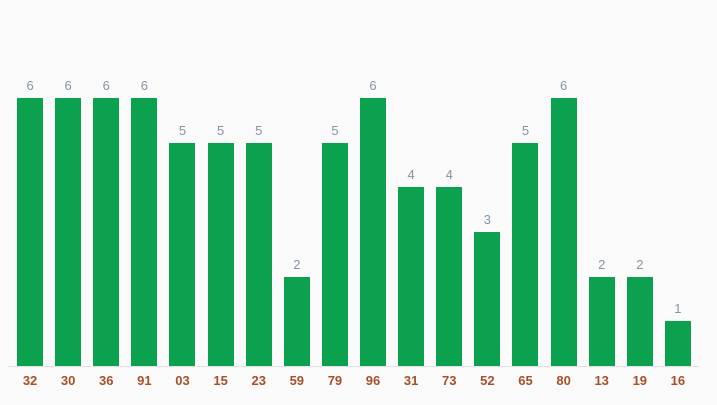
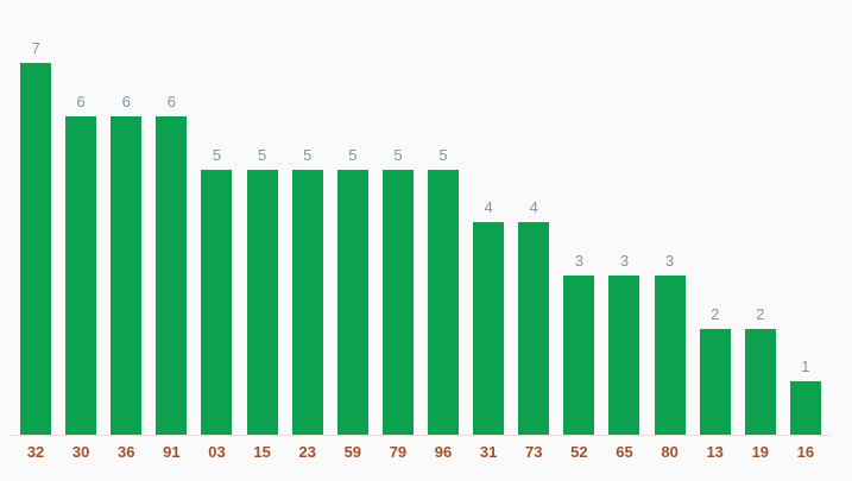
32: 6 -> 7
59: 2 -> 5
96: 6 -> 5
65: 5 -> 3
80: 6 -> 3
